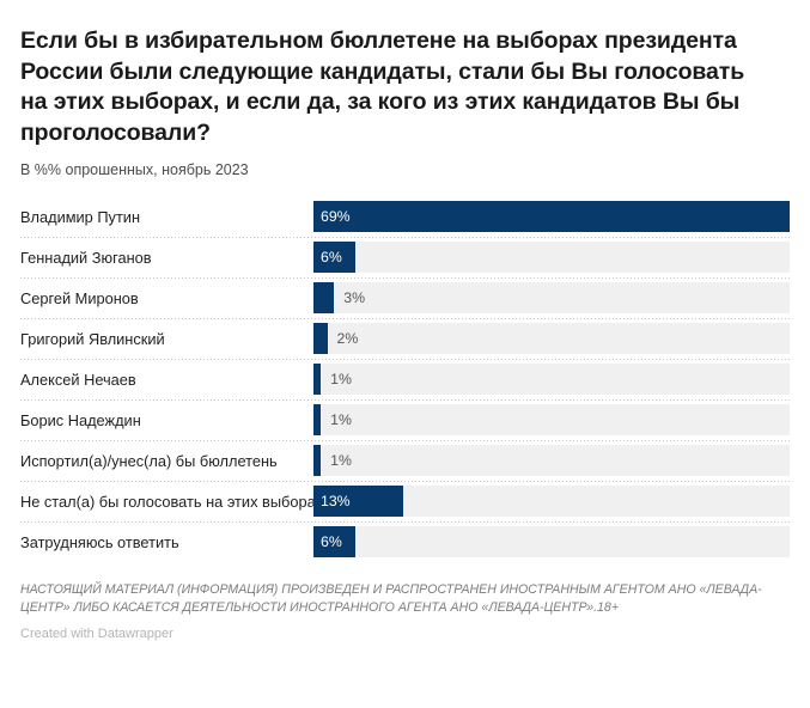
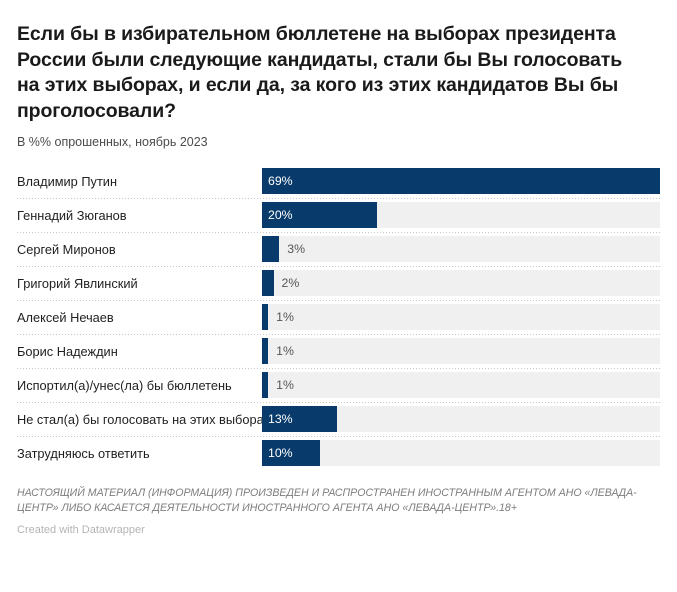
Геннадий Зюганов: 6% -> 20%
Затрудняюсь ответить: 6% -> 10%
